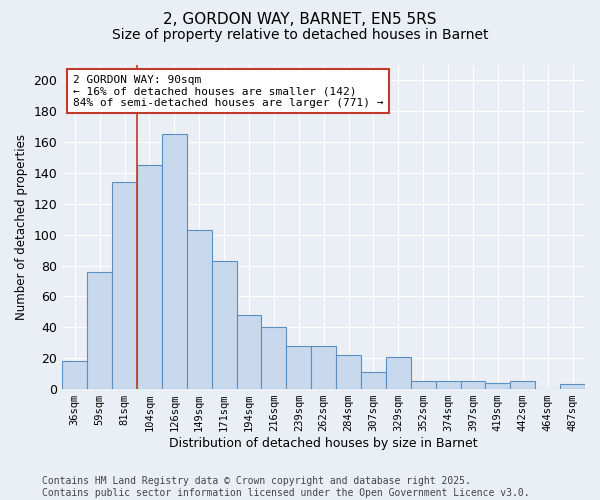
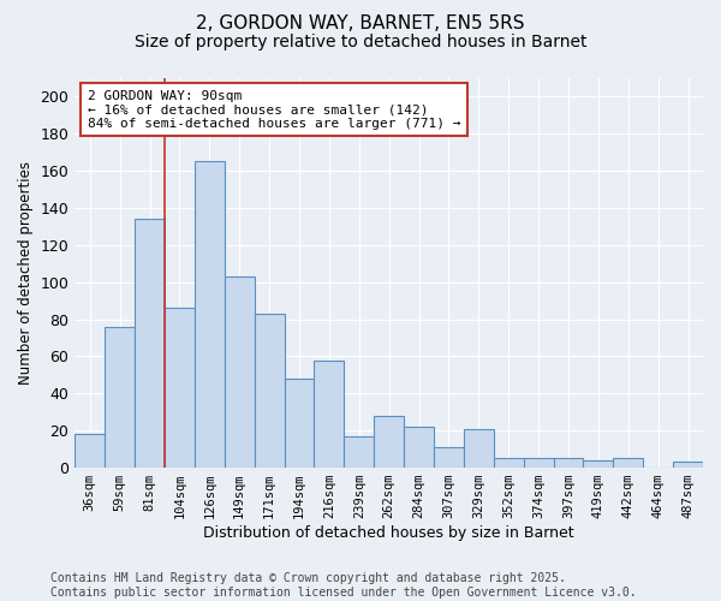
104sqm: 145 -> 86
216sqm: 40 -> 58
239sqm: 28 -> 17
